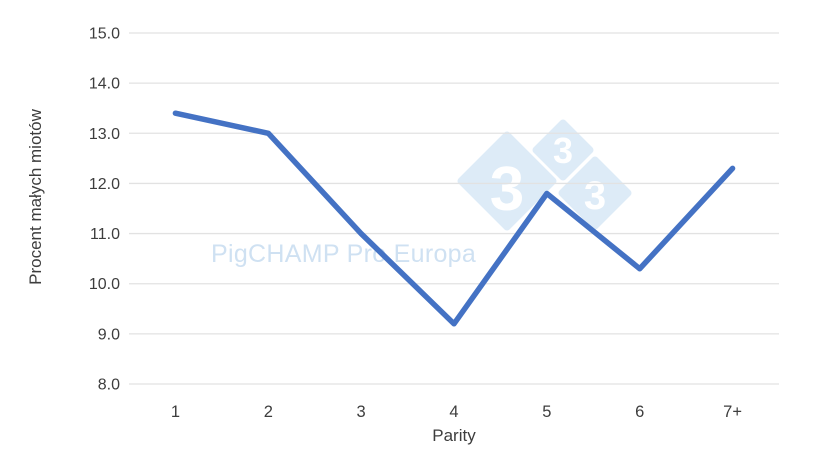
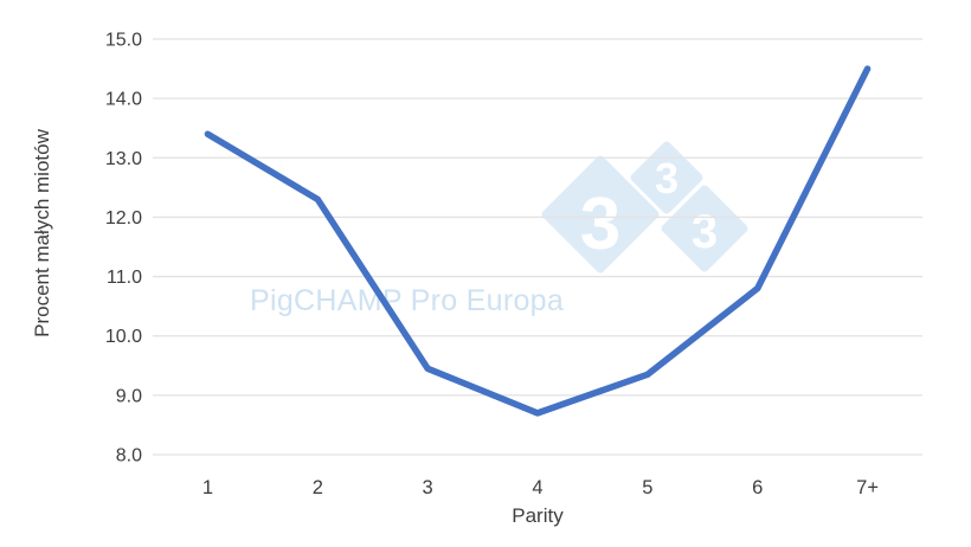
2: 13.0 -> 12.3
3: 11.0 -> 9.4
4: 9.2 -> 8.7
5: 11.8 -> 9.3
6: 10.3 -> 10.8
7+: 12.3 -> 14.5
